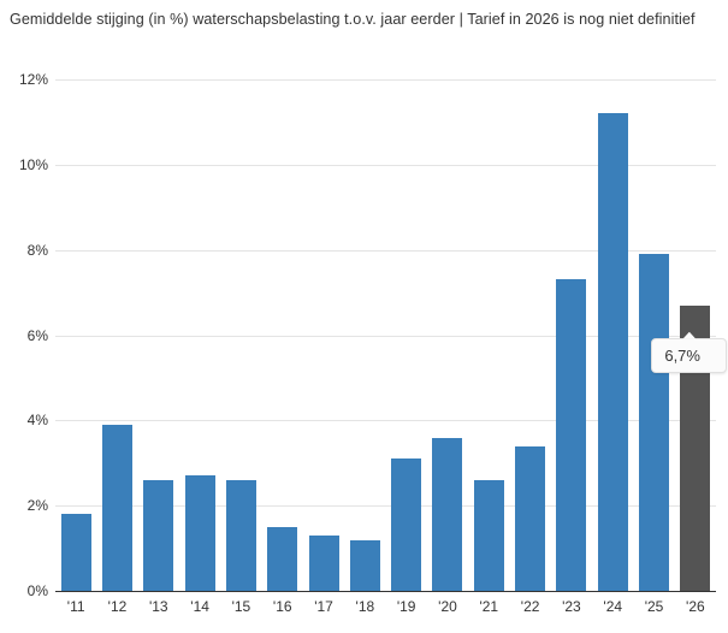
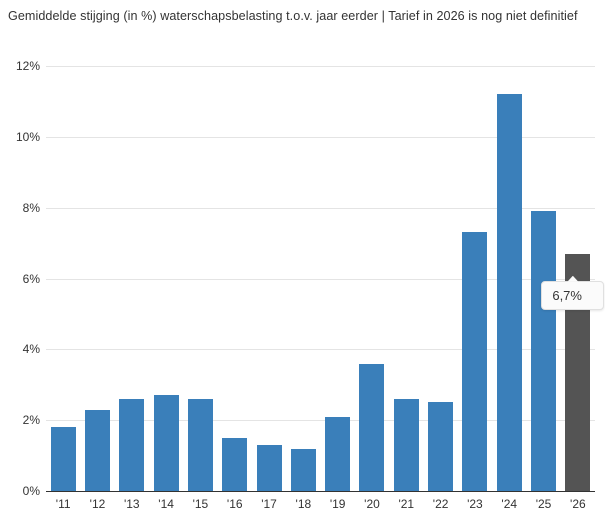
'12: 3.9% -> 2.3%
'19: 3.1% -> 2.1%
'22: 3.4% -> 2.5%
